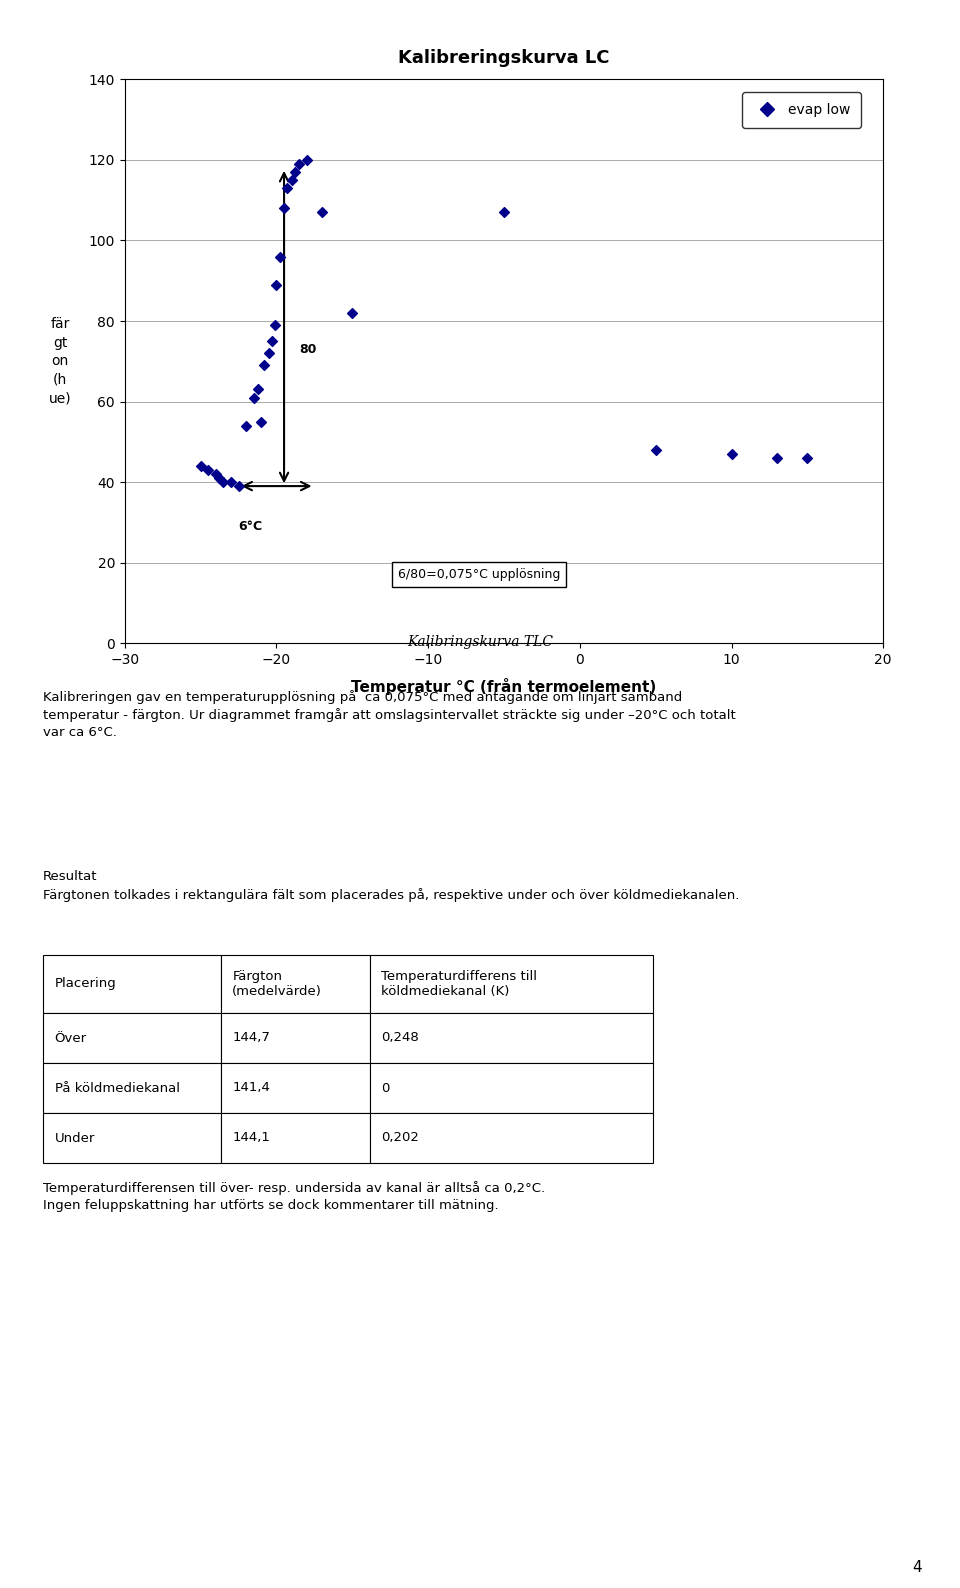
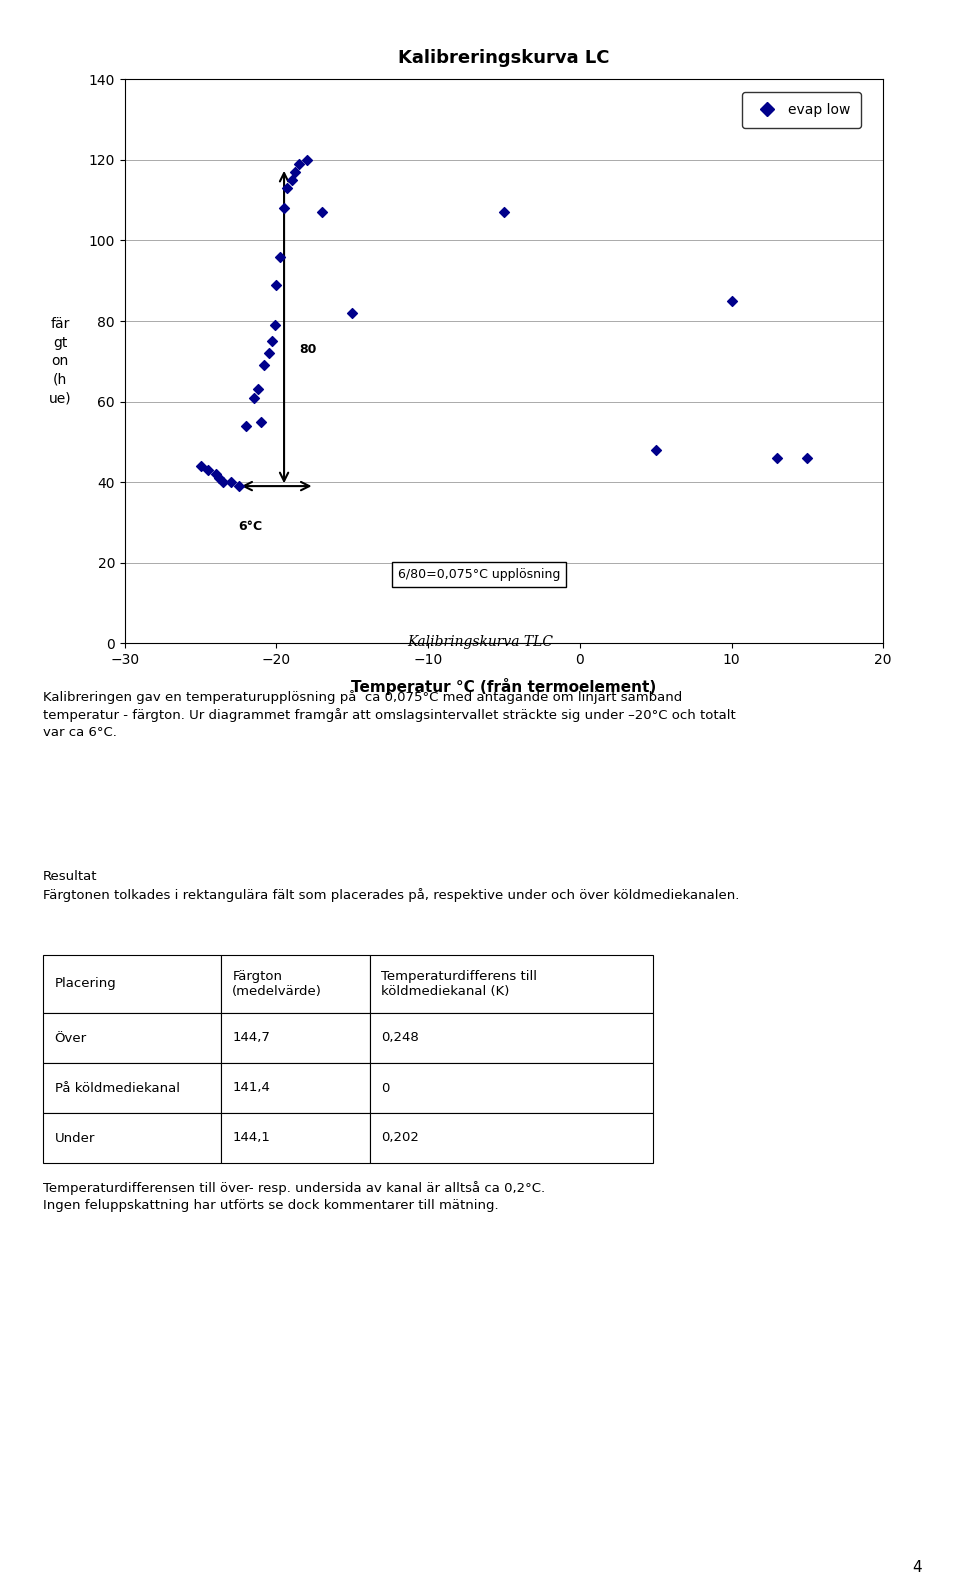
10: 47 -> 85
